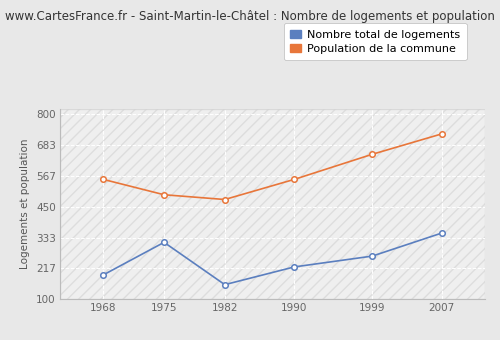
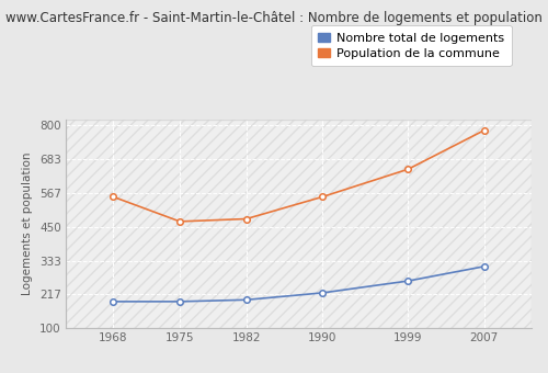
Nombre total de logements/1975: 315 -> 192
Population de la commune/1975: 495 -> 468
Nombre total de logements/1982: 155 -> 198
Nombre total de logements/2007: 350 -> 313
Population de la commune/2007: 725 -> 782
